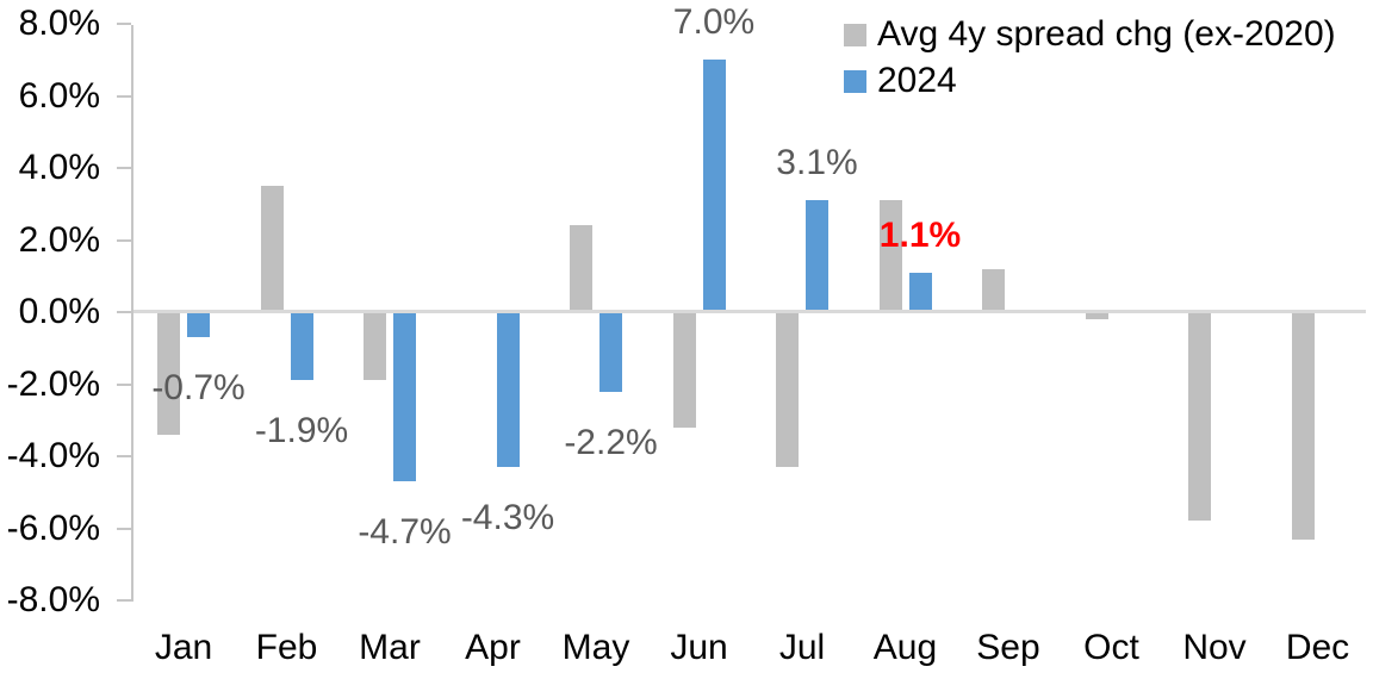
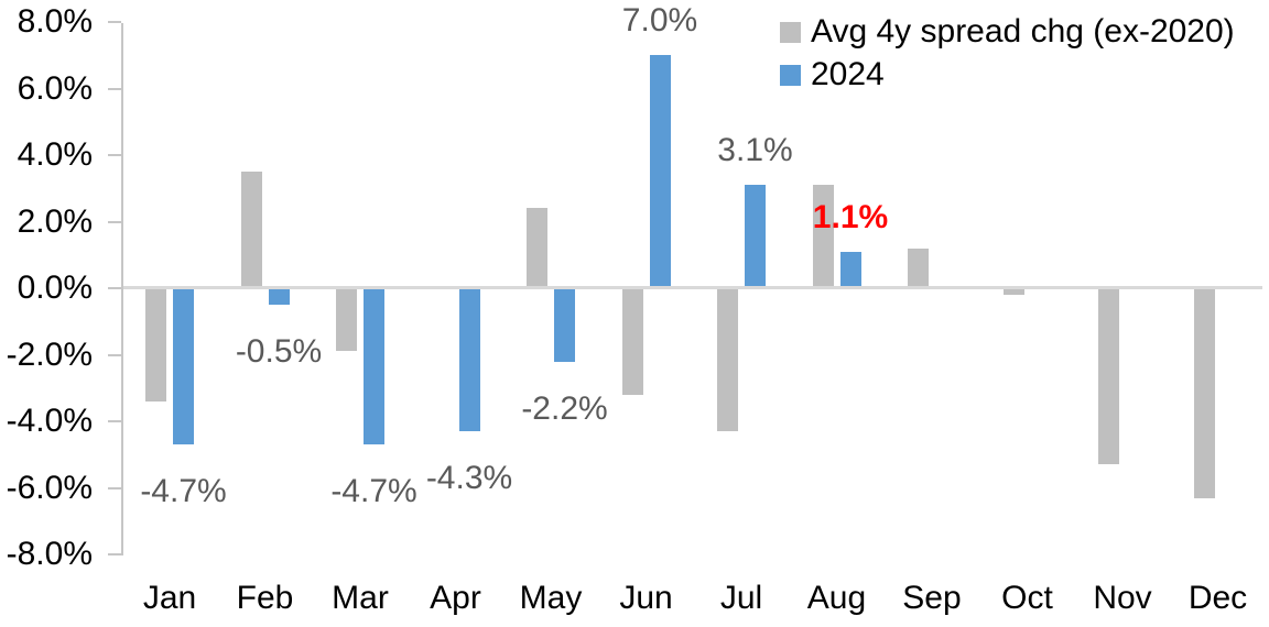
2024/Jan: -0.7% -> -4.7%
2024/Feb: -1.9% -> -0.5%
Avg 4y spread chg (ex-2020)/Nov: -5.8% -> -5.3%
